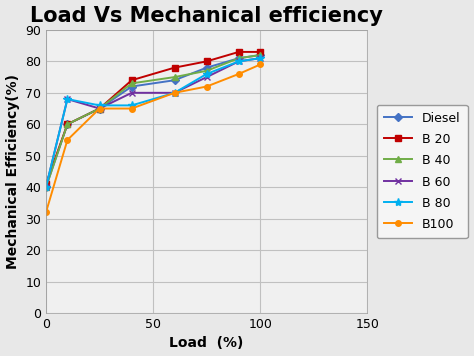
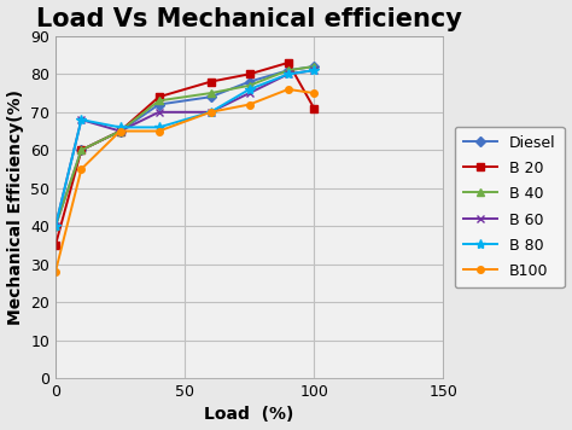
B 20/0: 41 -> 35
B100/0: 32 -> 28
B 20/100: 83 -> 71
B100/100: 79 -> 75
